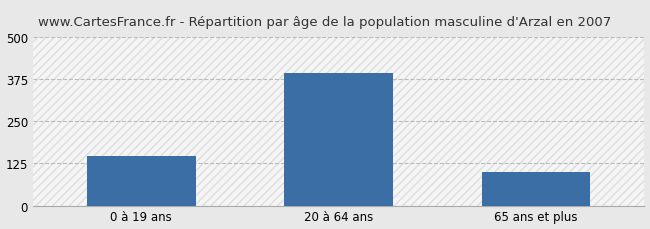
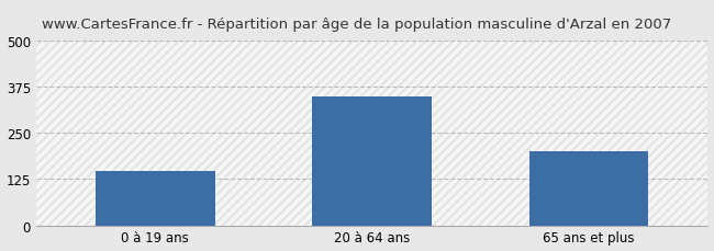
20 à 64 ans: 393 -> 350
65 ans et plus: 100 -> 200
